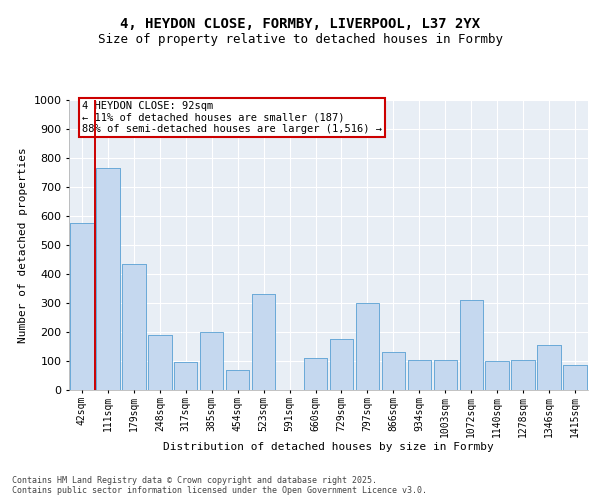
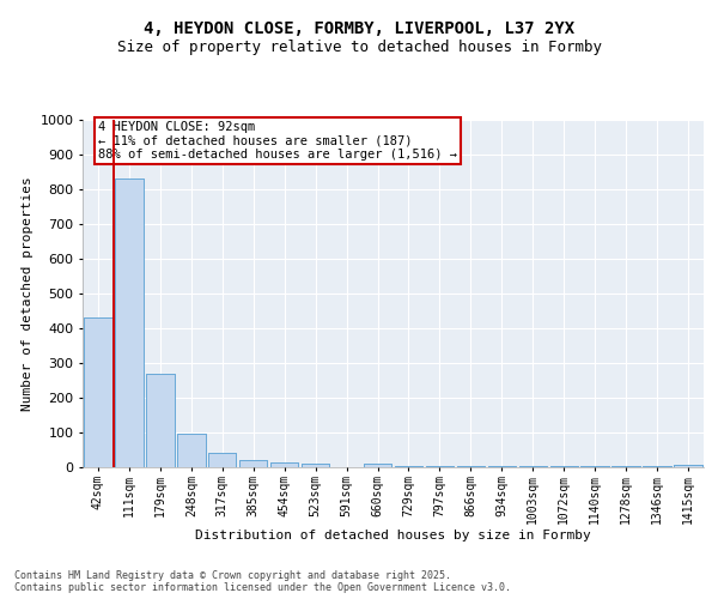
42sqm: 575 -> 430
111sqm: 765 -> 830
179sqm: 435 -> 270
248sqm: 190 -> 95
317sqm: 95 -> 43
385sqm: 200 -> 22
454sqm: 70 -> 15
523sqm: 330 -> 10
660sqm: 110 -> 10
729sqm: 175 -> 5
797sqm: 300 -> 2
866sqm: 130 -> 2
934sqm: 105 -> 2
1003sqm: 105 -> 2
1072sqm: 310 -> 2
1140sqm: 100 -> 2
1278sqm: 105 -> 2
1346sqm: 155 -> 2
1415sqm: 85 -> 8
